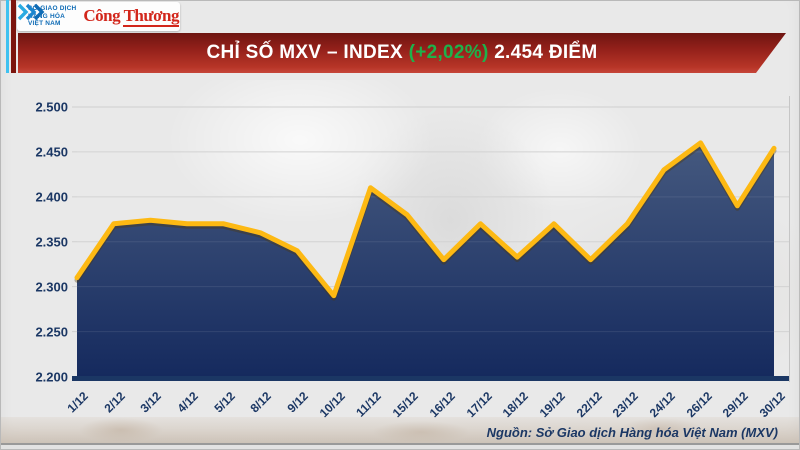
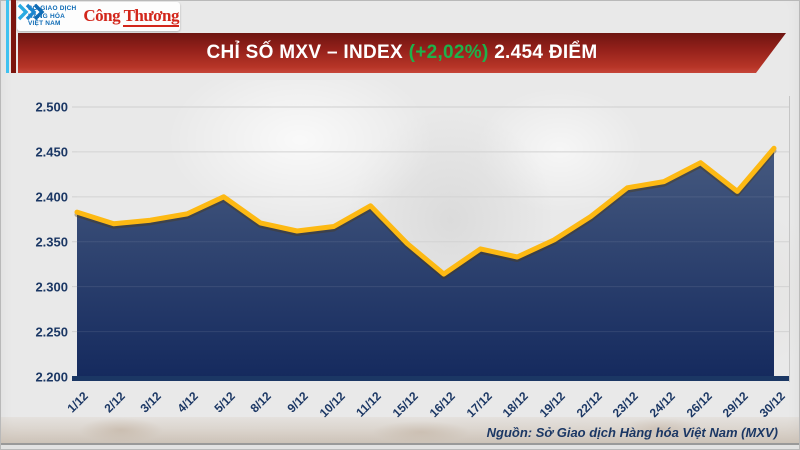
1/12: 2.31 -> 2.38
4/12: 2.37 -> 2.38
5/12: 2.37 -> 2.40
8/12: 2.36 -> 2.37
9/12: 2.34 -> 2.36
10/12: 2.29 -> 2.37
11/12: 2.41 -> 2.39
15/12: 2.38 -> 2.35
16/12: 2.33 -> 2.31
17/12: 2.37 -> 2.34
19/12: 2.37 -> 2.35
22/12: 2.33 -> 2.38
23/12: 2.37 -> 2.41
24/12: 2.43 -> 2.42
26/12: 2.46 -> 2.44
29/12: 2.39 -> 2.41
